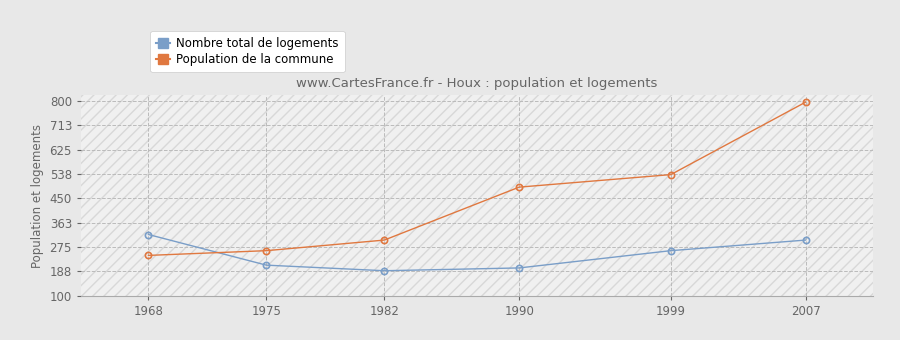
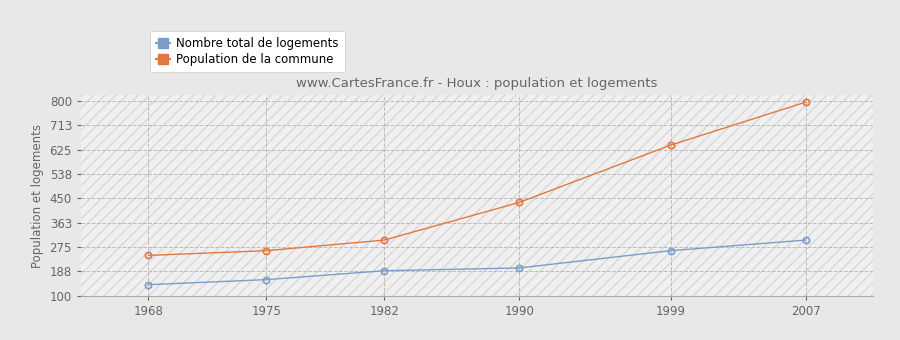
Nombre total de logements/1968: 320 -> 140
Nombre total de logements/1975: 210 -> 158
Population de la commune/1990: 490 -> 435
Population de la commune/1999: 535 -> 641
